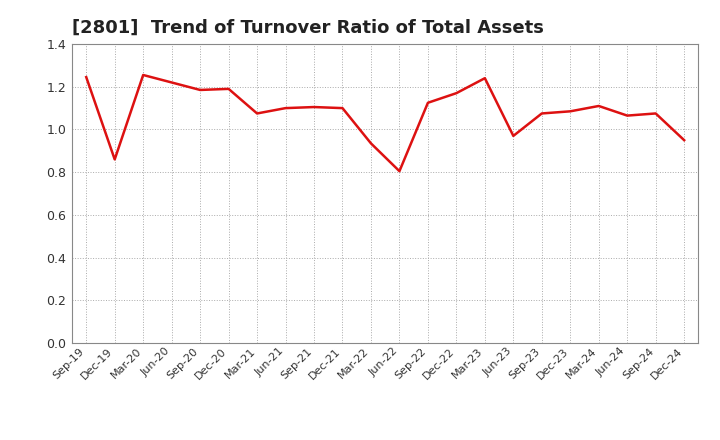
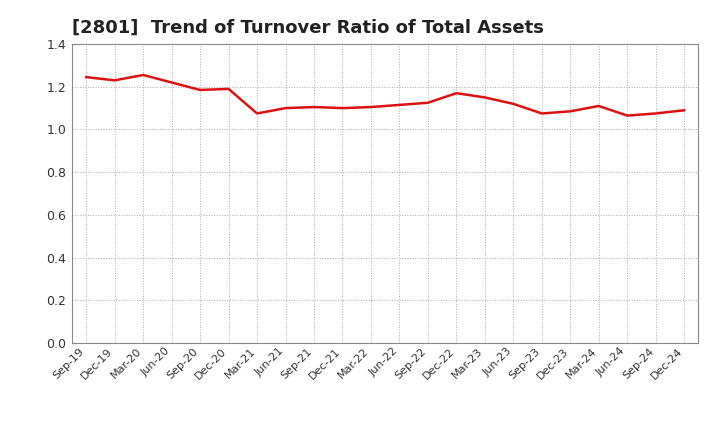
Dec-19: 0.860 -> 1.230
Mar-22: 0.935 -> 1.105
Jun-22: 0.805 -> 1.115
Mar-23: 1.240 -> 1.150
Jun-23: 0.970 -> 1.120
Dec-24: 0.950 -> 1.090
